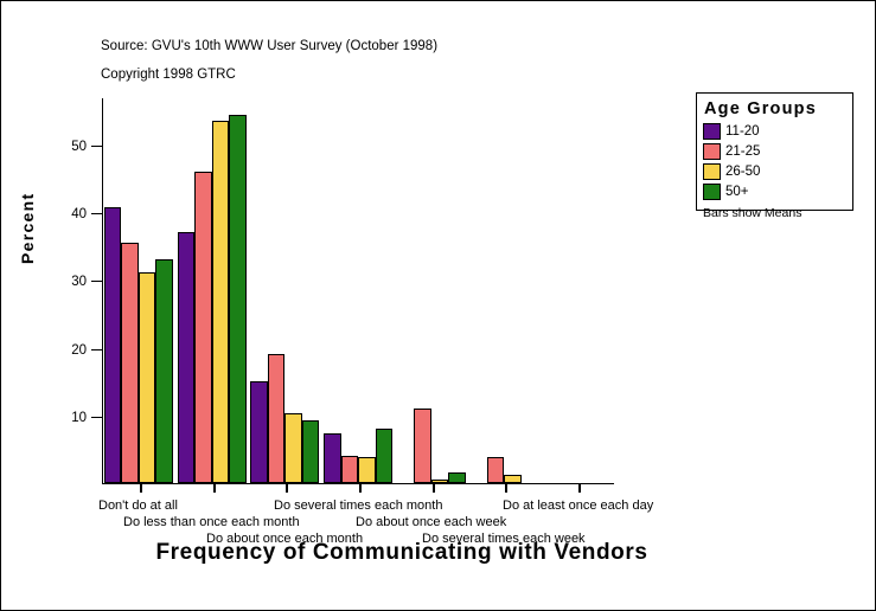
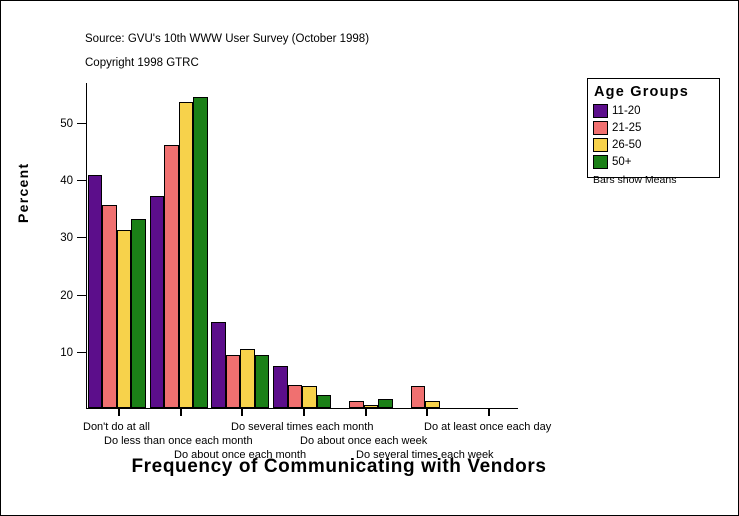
21-25/Do about once each month: 19 -> 9
50+/Do several times each month: 8 -> 2
21-25/Do about once each week: 11 -> 1
